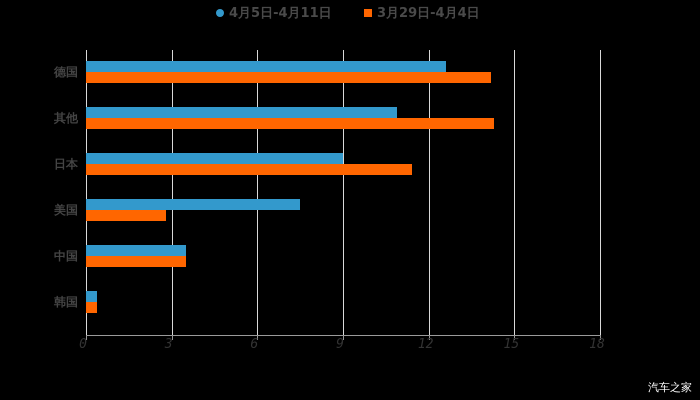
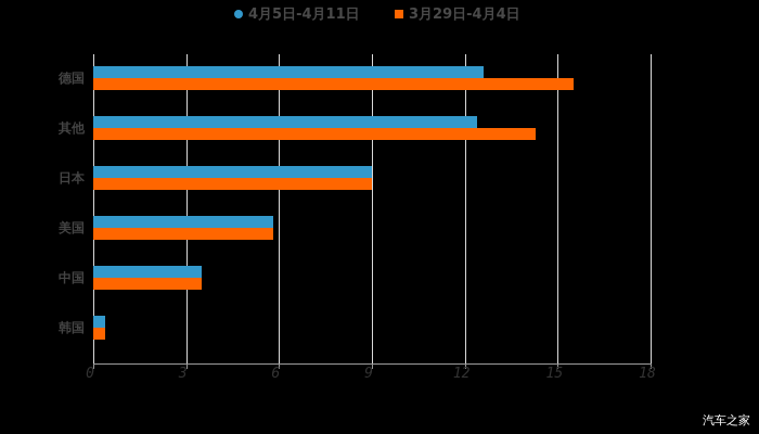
3月29日-4月4日/德国: 14.2 -> 15.5
4月5日-4月11日/其他: 10.9 -> 12.4
3月29日-4月4日/日本: 11.4 -> 9.0
4月5日-4月11日/美国: 7.5 -> 5.8
3月29日-4月4日/美国: 2.8 -> 5.8
